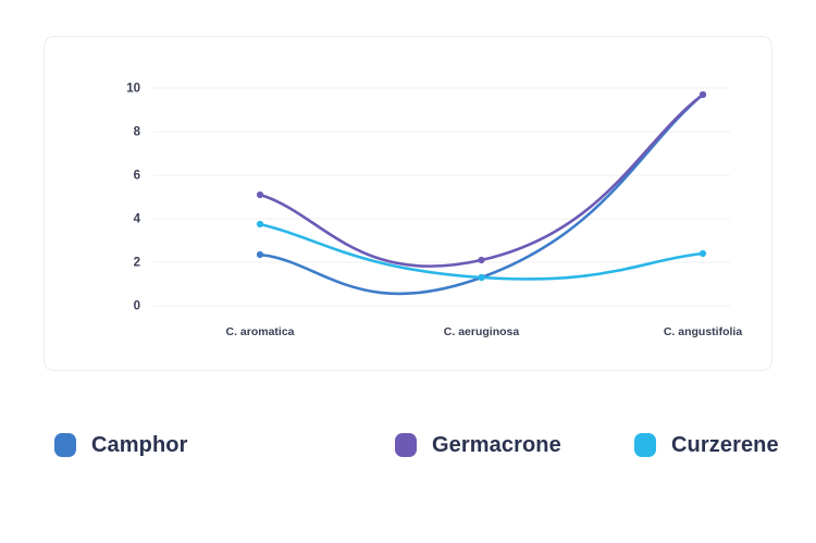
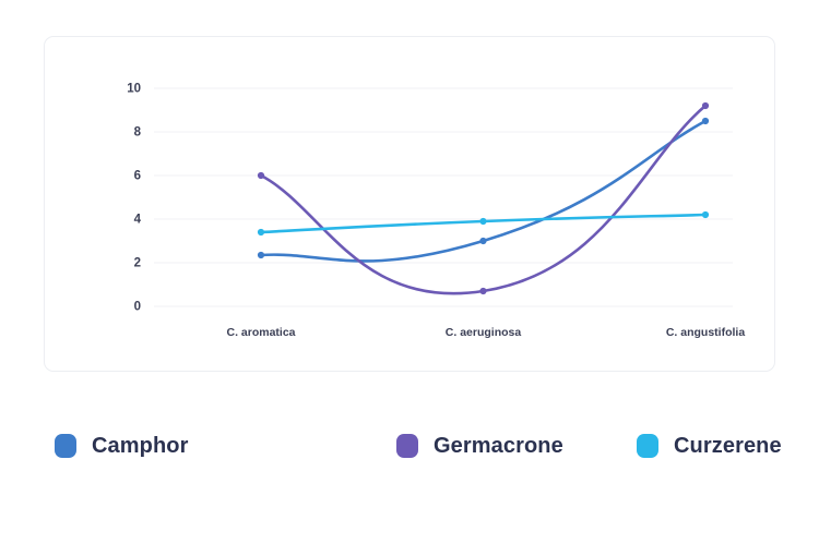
Germacrone/C. aromatica: 5.1 -> 6.0
Curzerene/C. aromatica: 3.8 -> 3.4
Camphor/C. aeruginosa: 1.3 -> 3.0
Germacrone/C. aeruginosa: 2.1 -> 0.7
Curzerene/C. aeruginosa: 1.3 -> 3.9
Camphor/C. angustifolia: 9.7 -> 8.5
Germacrone/C. angustifolia: 9.7 -> 9.2
Curzerene/C. angustifolia: 2.4 -> 4.2
